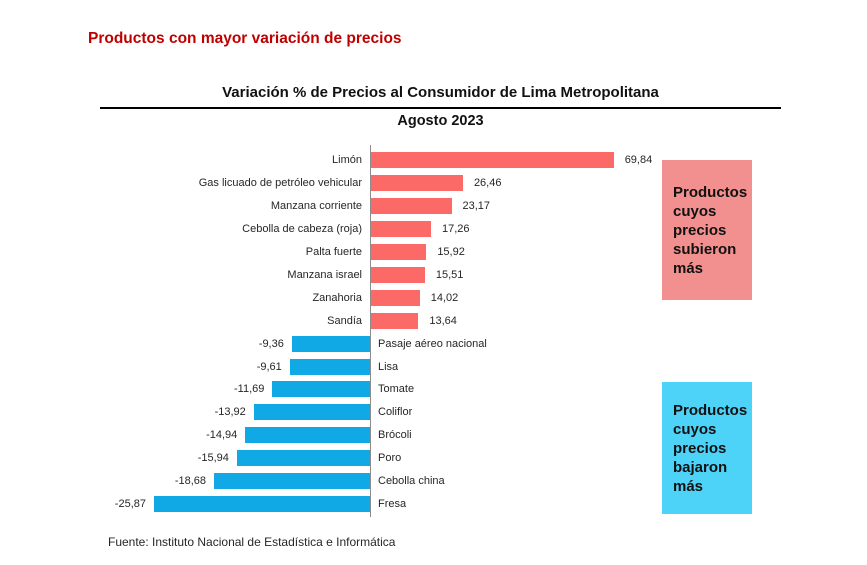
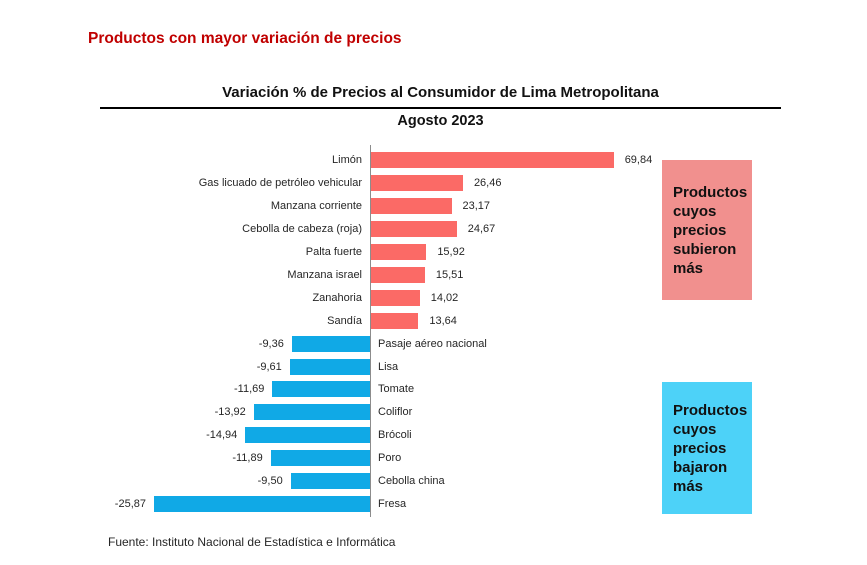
Cebolla de cabeza (roja): 17,26 -> 24,67
Poro: -15,94 -> -11,89
Cebolla china: -18,68 -> -9,50
